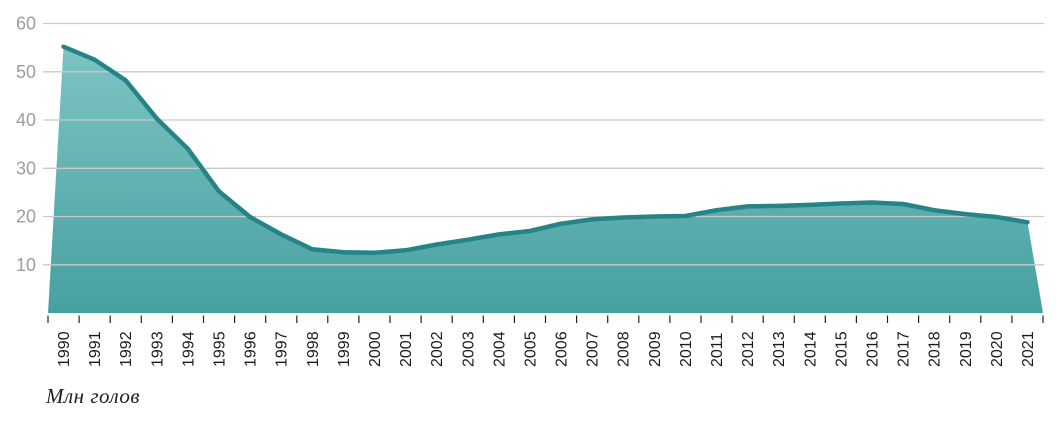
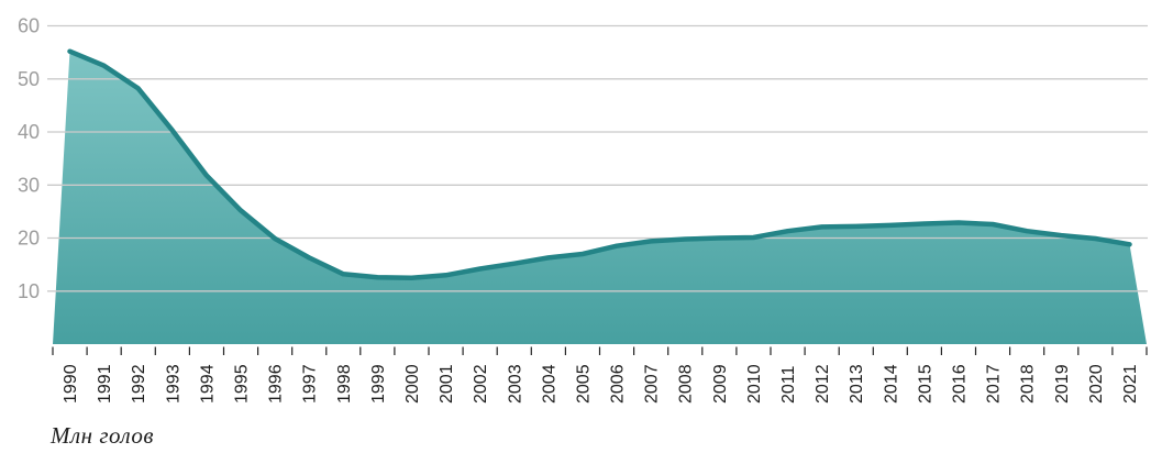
1994: 34 -> 32
